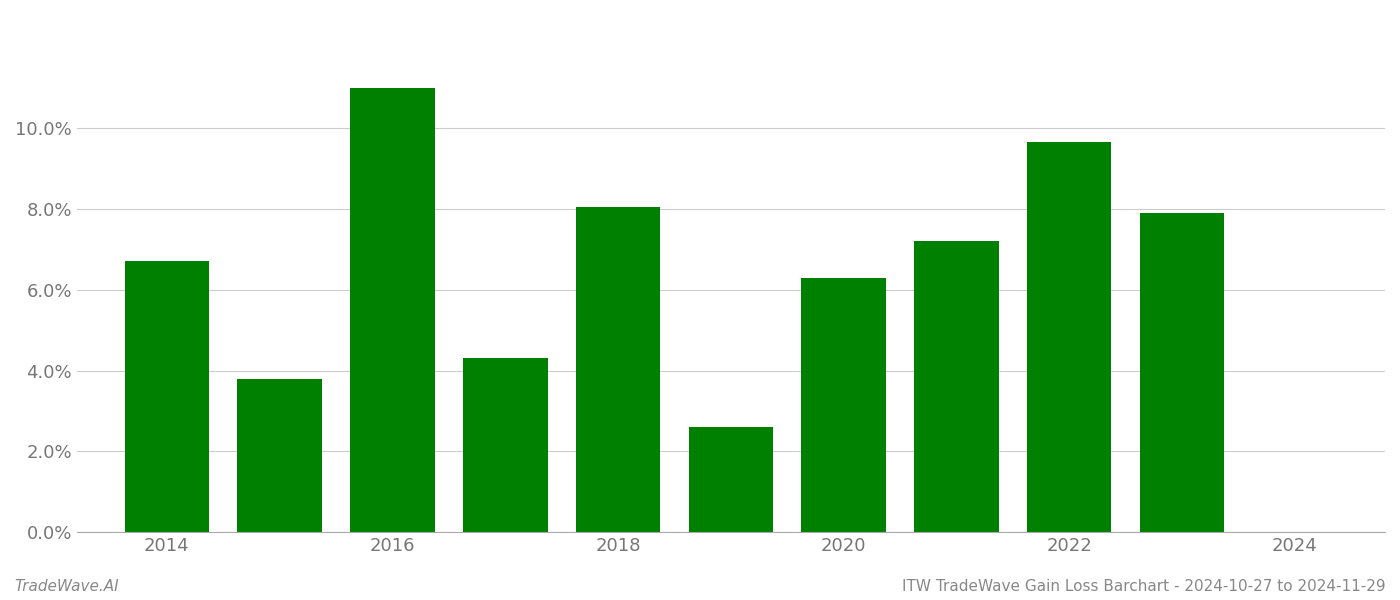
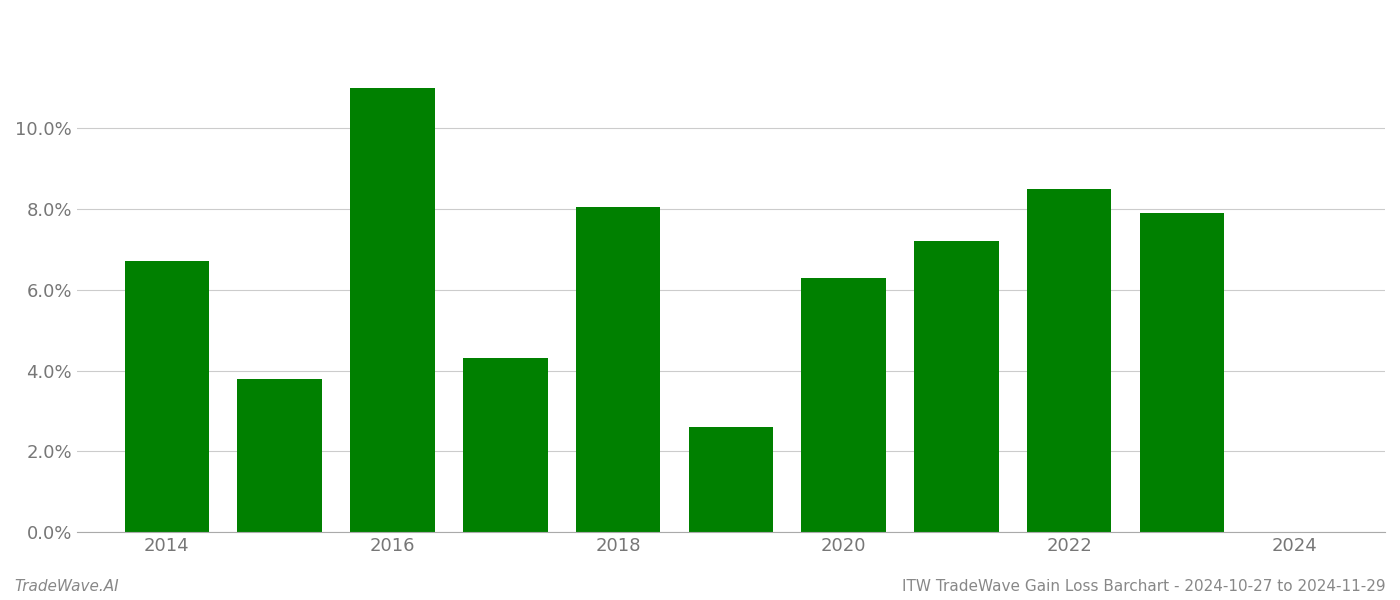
2022: 9.65% -> 8.50%
